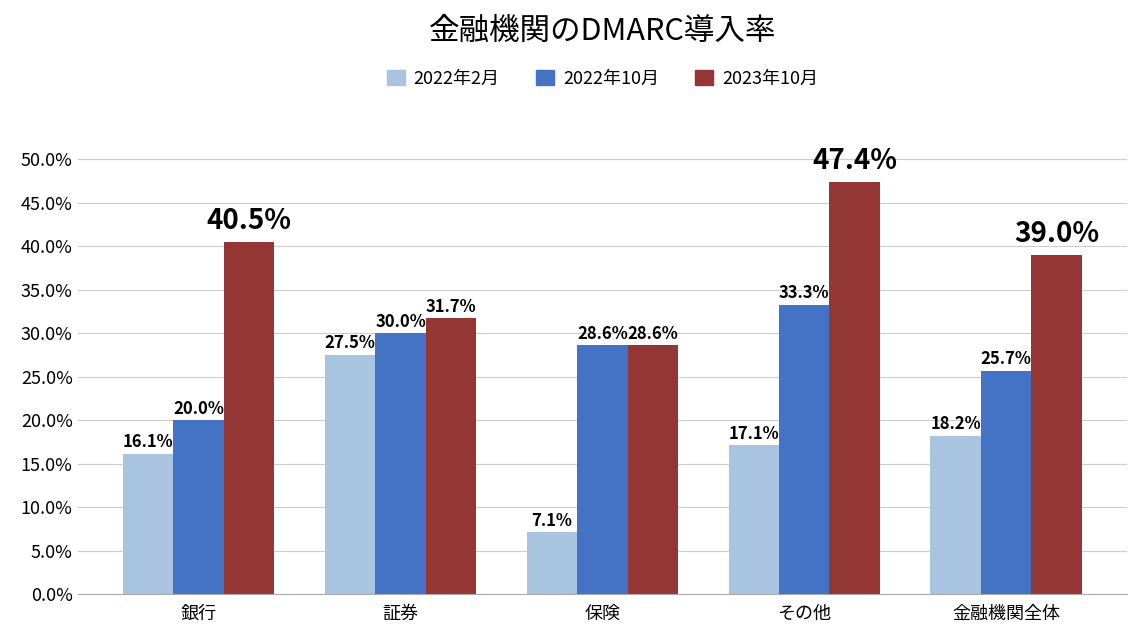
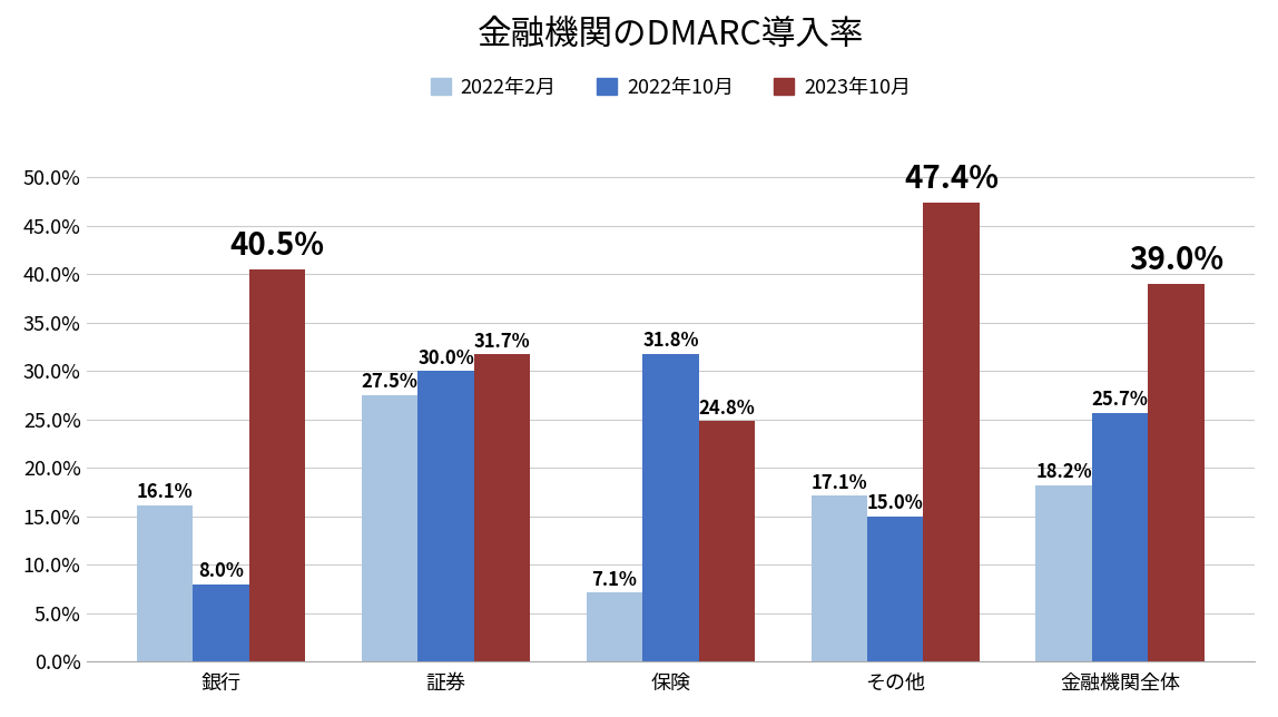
2022年10月/銀行: 20.0% -> 8.0%
2022年10月/保険: 28.6% -> 31.8%
2023年10月/保険: 28.6% -> 24.8%
2022年10月/その他: 33.3% -> 15.0%
